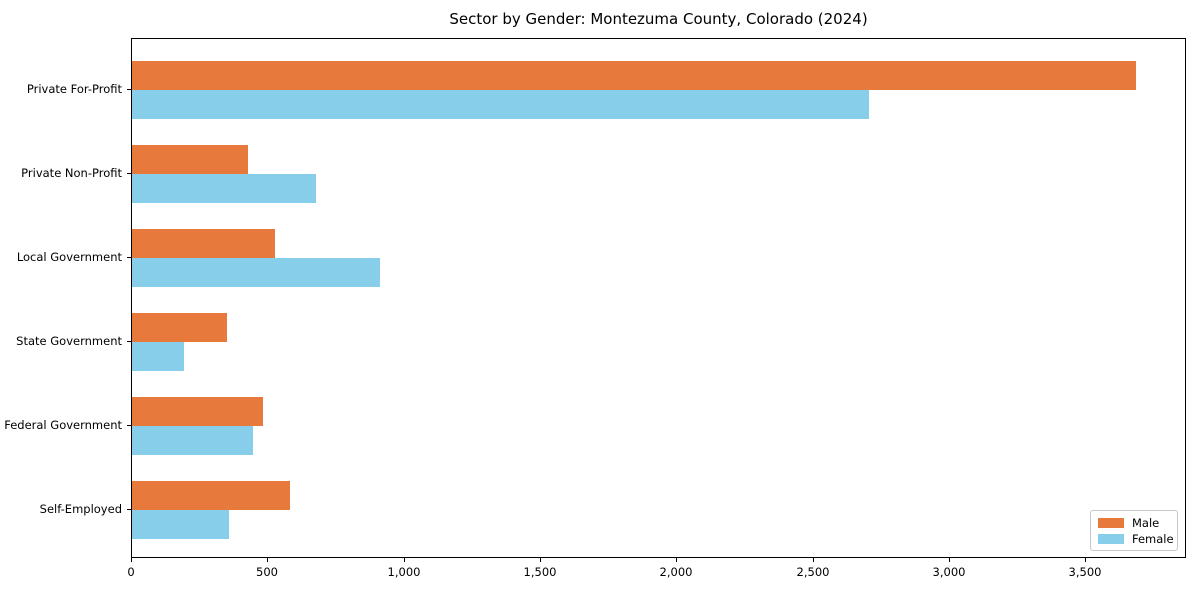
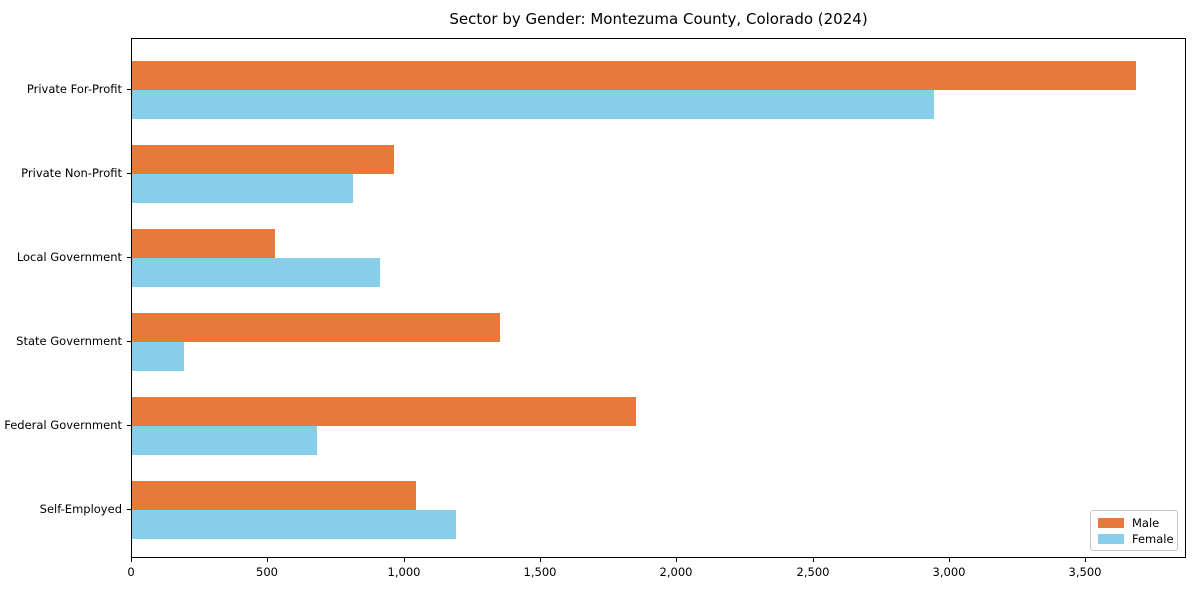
Female/Private For-Profit: 2700 -> 2940
Male/Private Non-Profit: 430 -> 960
Female/Private Non-Profit: 670 -> 810
Male/State Government: 350 -> 1350
Male/Federal Government: 480 -> 1850
Female/Federal Government: 440 -> 680
Male/Self-Employed: 580 -> 1040
Female/Self-Employed: 360 -> 1190
